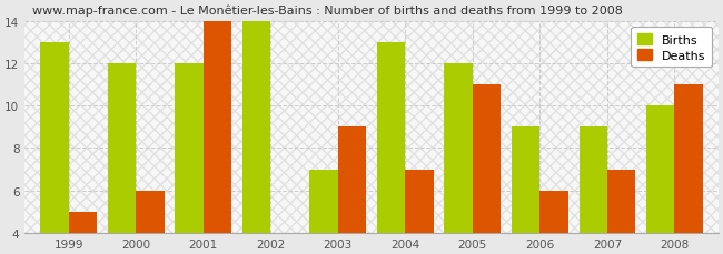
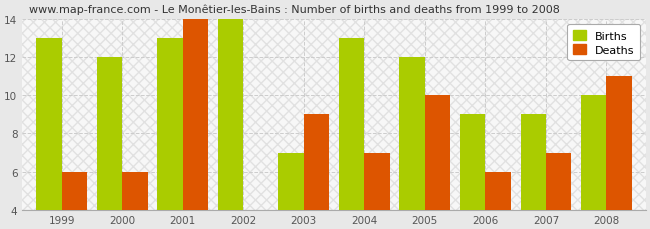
Deaths/1999: 5 -> 6
Births/2001: 12 -> 13
Deaths/2005: 11 -> 10
